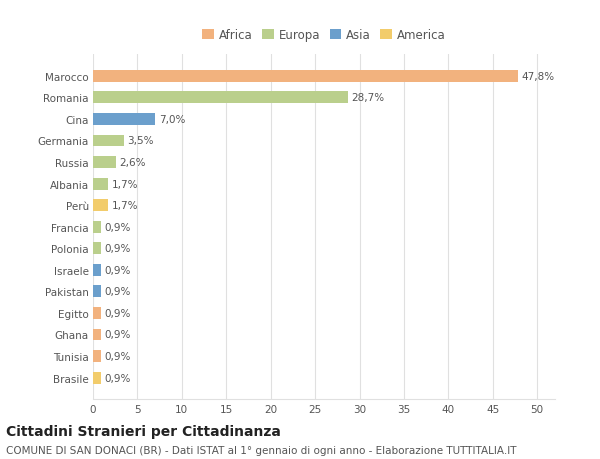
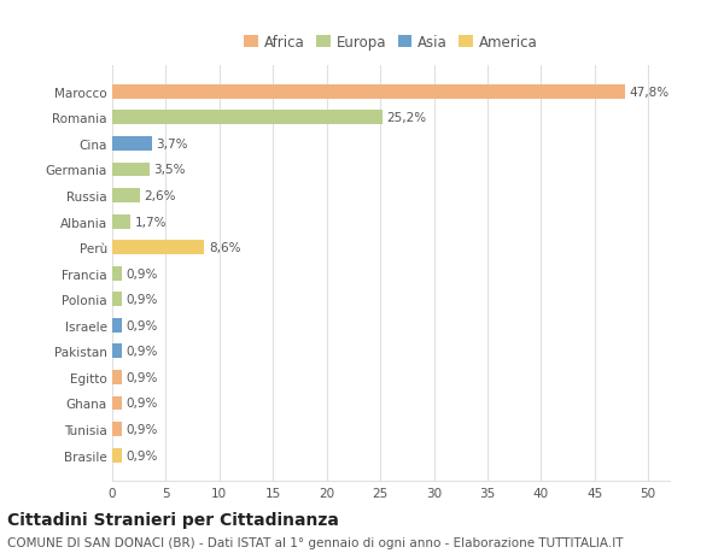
Romania: 28,7% -> 25,2%
Cina: 7,0% -> 3,7%
Perù: 1,7% -> 8,6%
